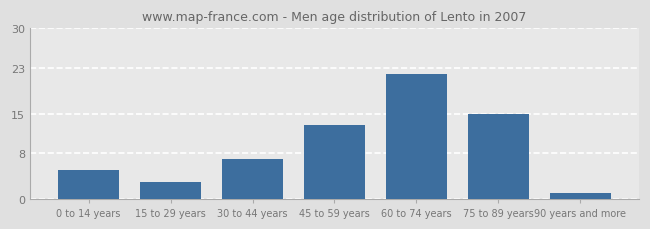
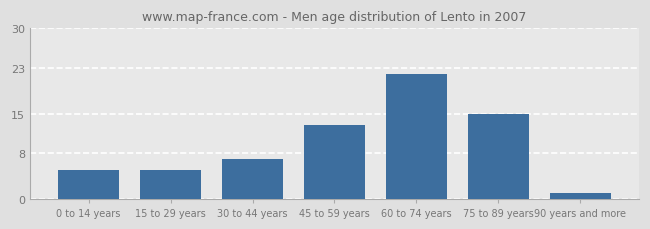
15 to 29 years: 3 -> 5
